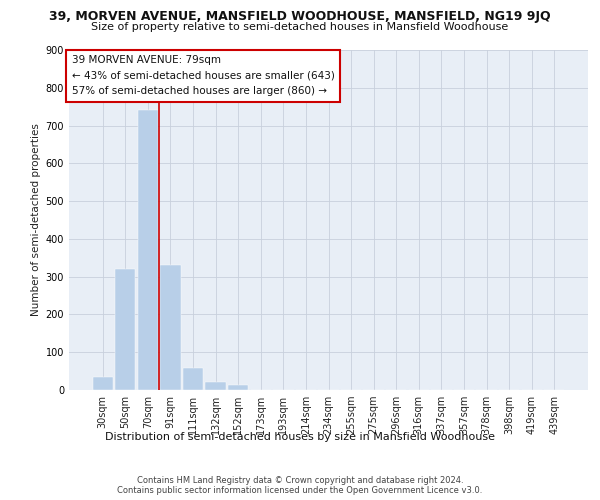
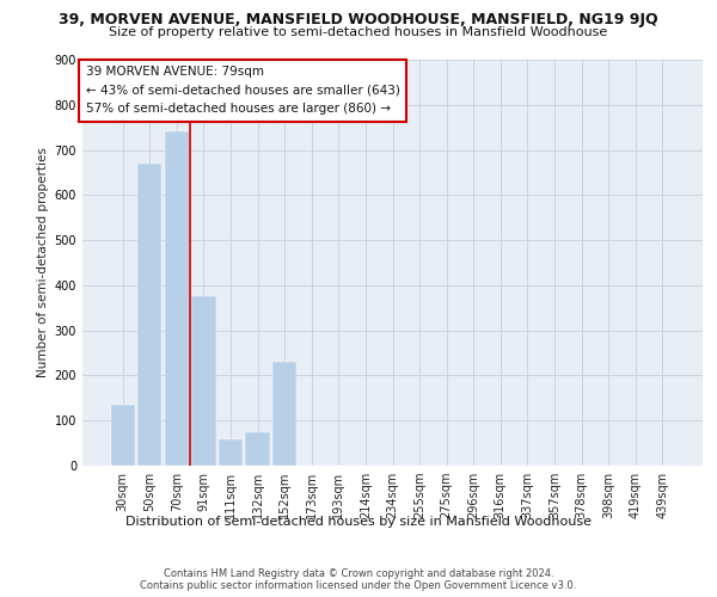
30sqm: 35 -> 135
50sqm: 320 -> 670
91sqm: 330 -> 375
132sqm: 22 -> 75
152sqm: 13 -> 230
